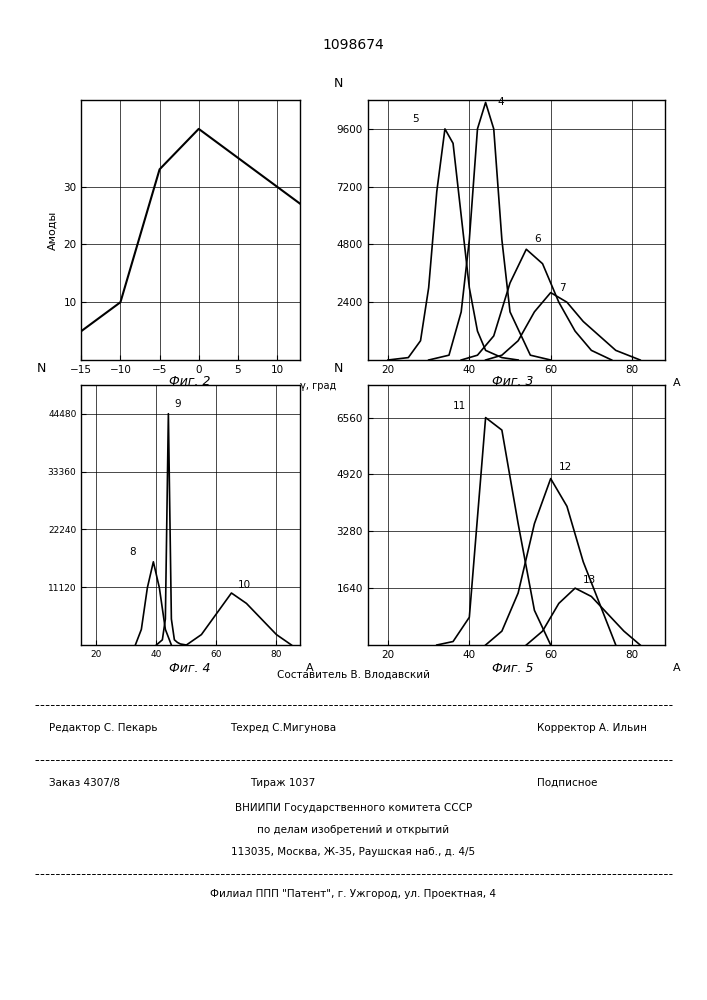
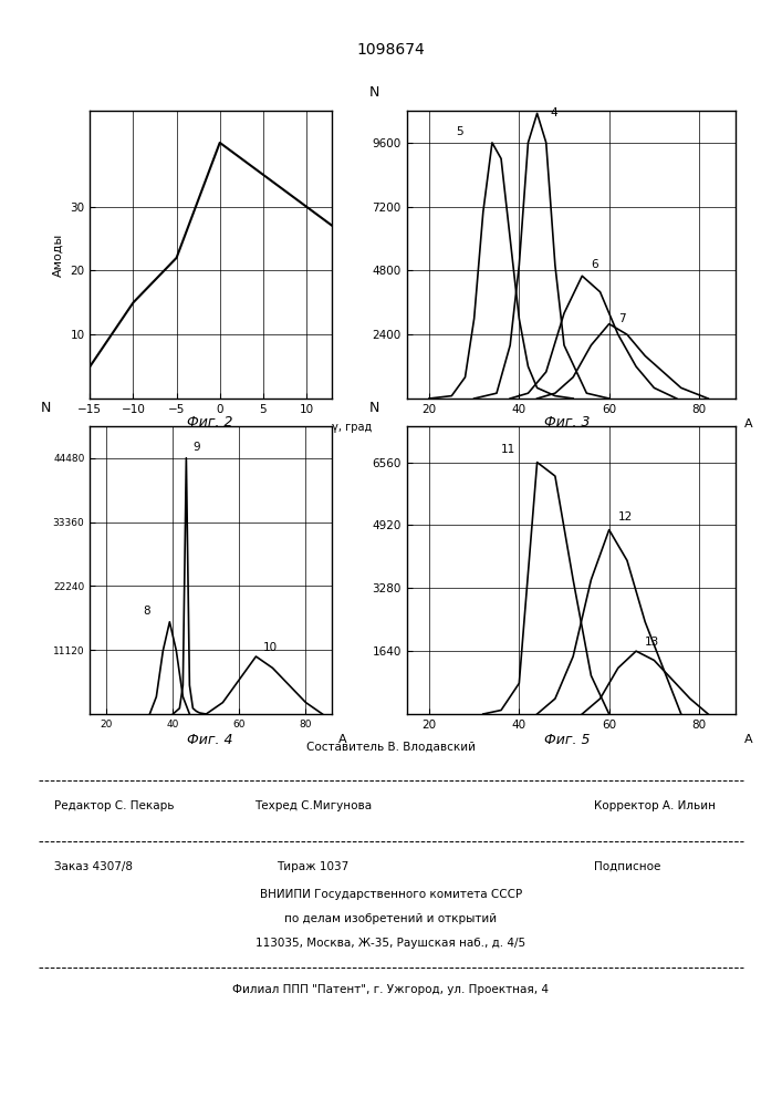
−10: 10 -> 15
−5: 33 -> 22
